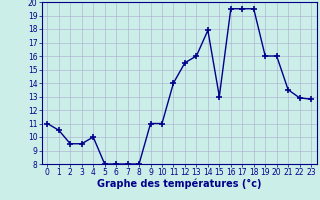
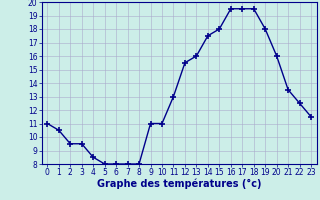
4: 10.0 -> 8.5
11: 14.0 -> 13.0
14: 17.9 -> 17.5
15: 13.0 -> 18.0
19: 16.0 -> 18.0
22: 12.9 -> 12.5
23: 12.8 -> 11.5
